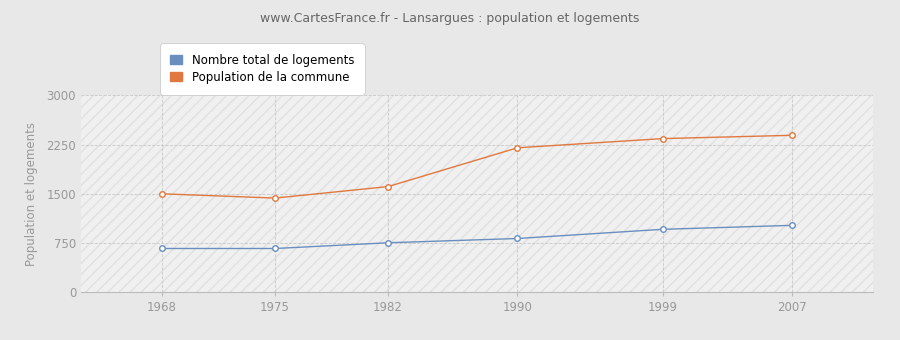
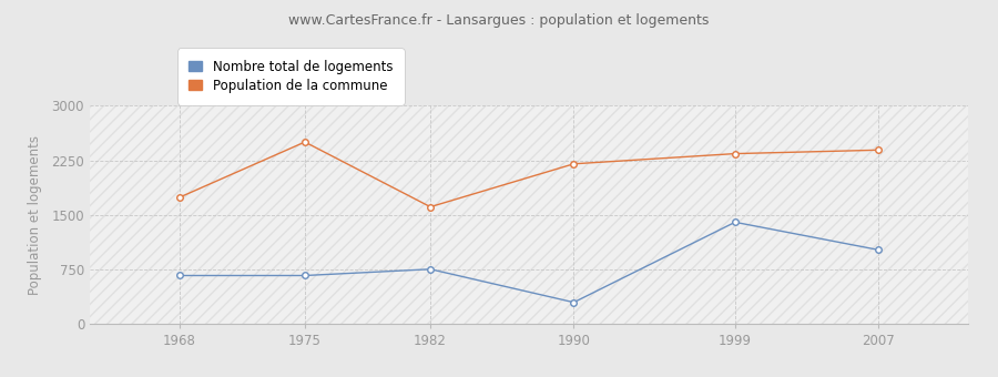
Population de la commune/1968: 1500 -> 1740
Population de la commune/1975: 1440 -> 2500
Nombre total de logements/1990: 820 -> 300
Nombre total de logements/1999: 960 -> 1400
